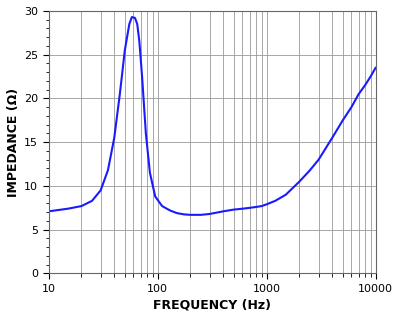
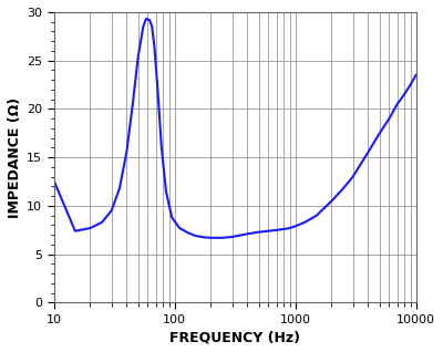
10: 7.1 -> 12.6
